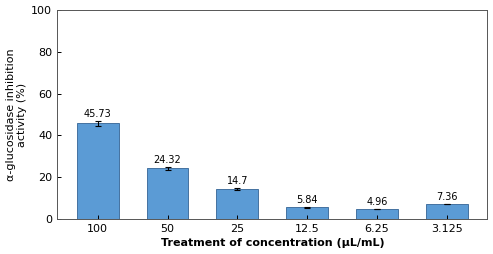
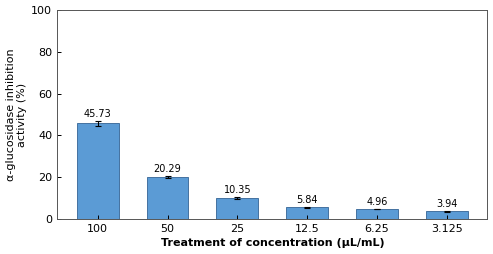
50: 24.32 -> 20.29
25: 14.7 -> 10.35
3.125: 7.36 -> 3.94
